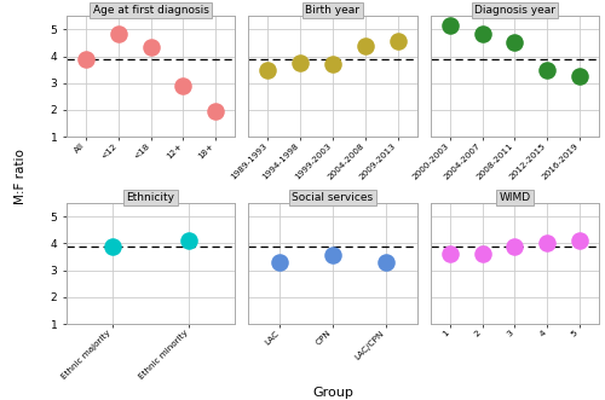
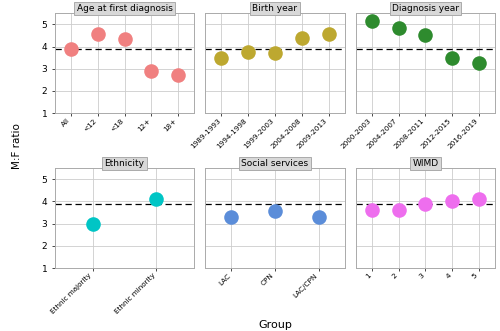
Age at first diagnosis/<12: 4.85 -> 4.55
Age at first diagnosis/18+: 1.95 -> 2.70
Ethnicity/Ethnic majority: 3.88 -> 3.00
